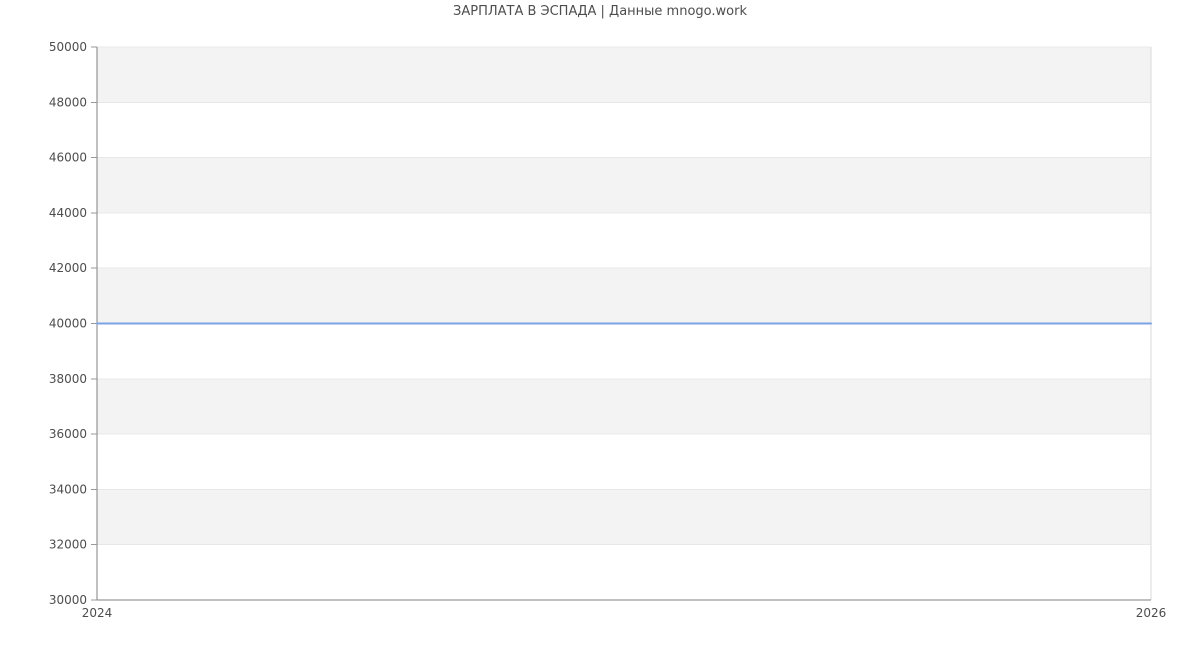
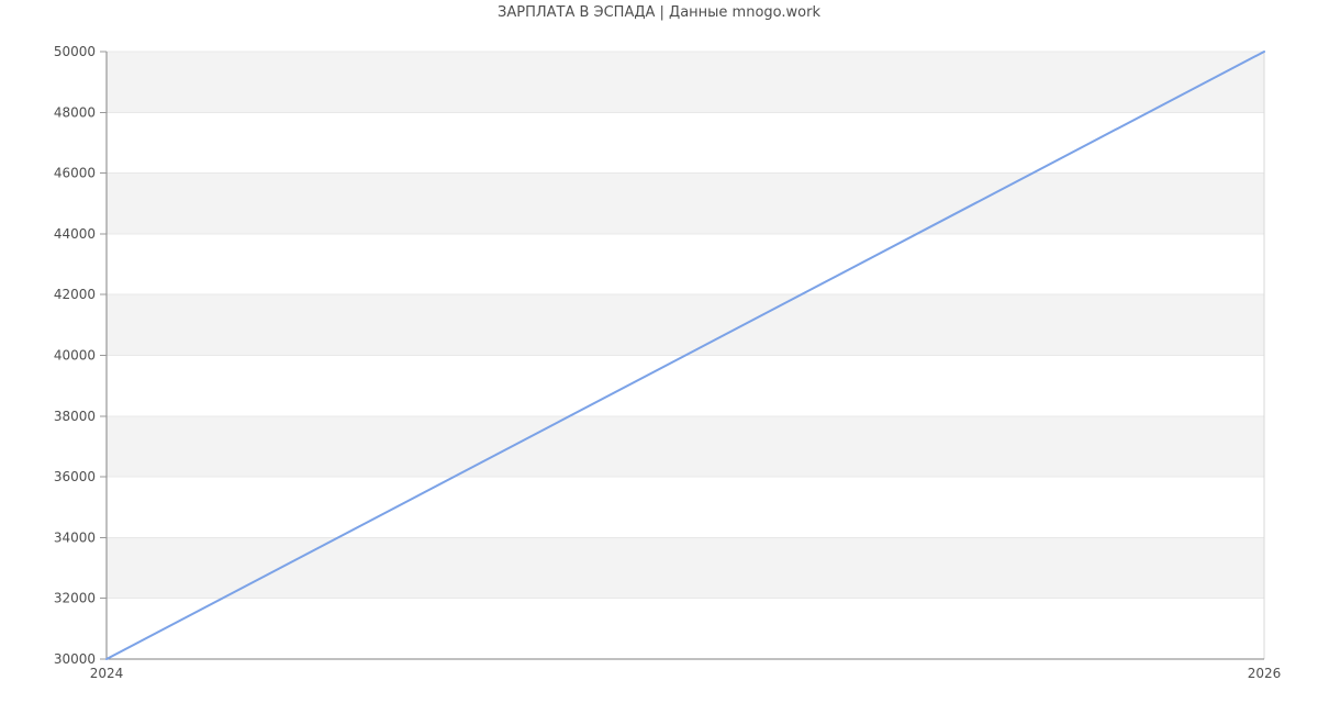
2024: 40000 -> 30000
2026: 40000 -> 50000
